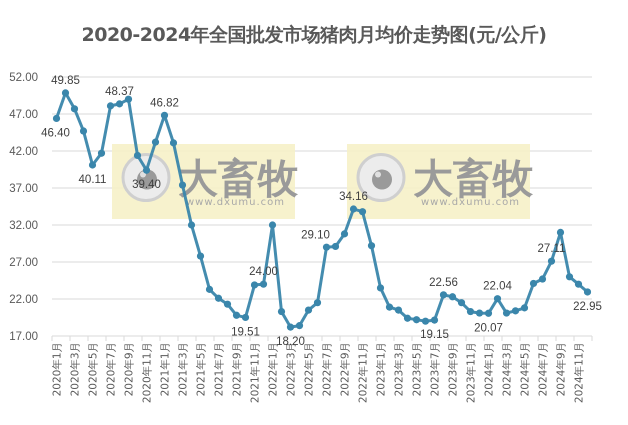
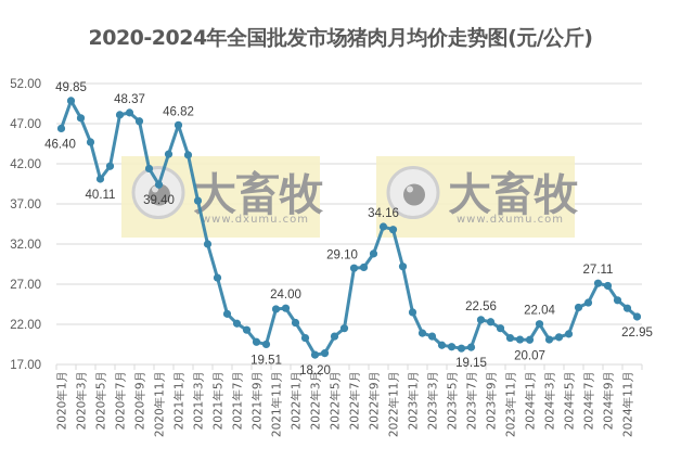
2020年9月: 49 -> 47
2022年1月: 32 -> 22
2024年9月: 31 -> 27
